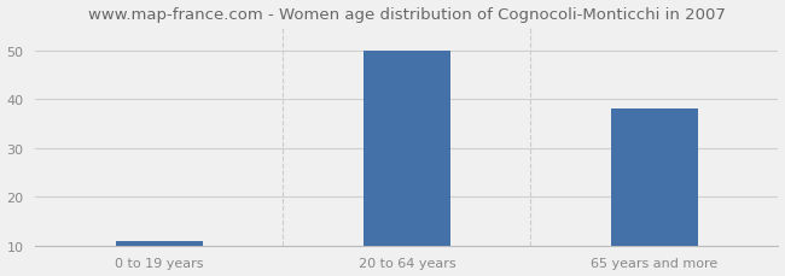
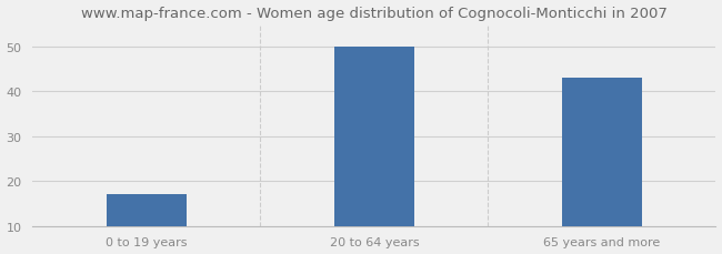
0 to 19 years: 11 -> 17
65 years and more: 38 -> 43
